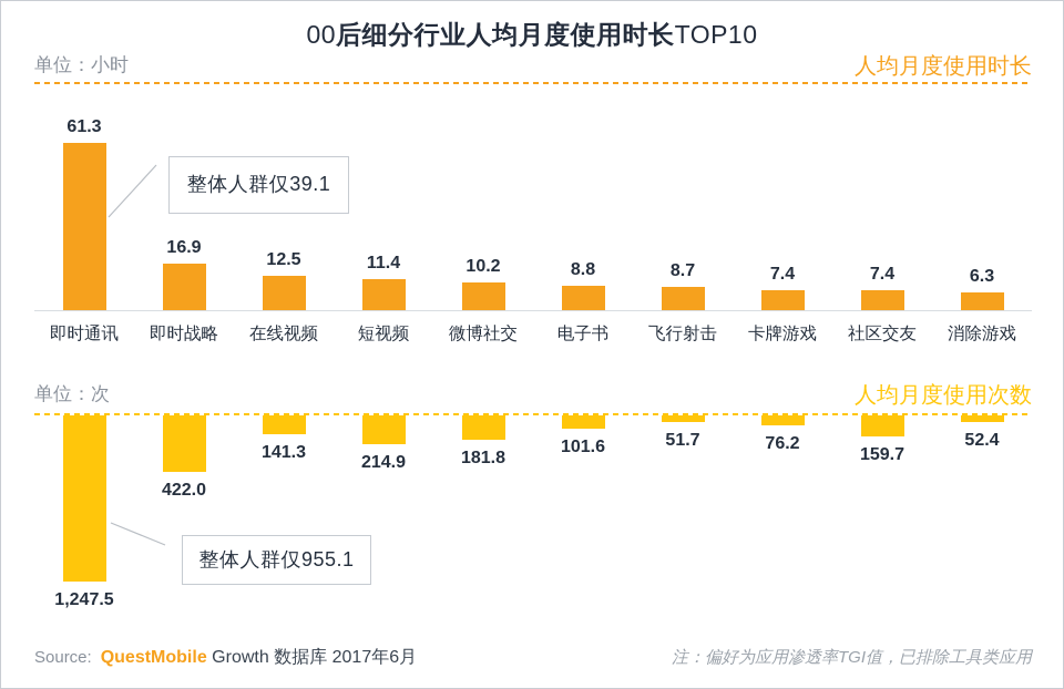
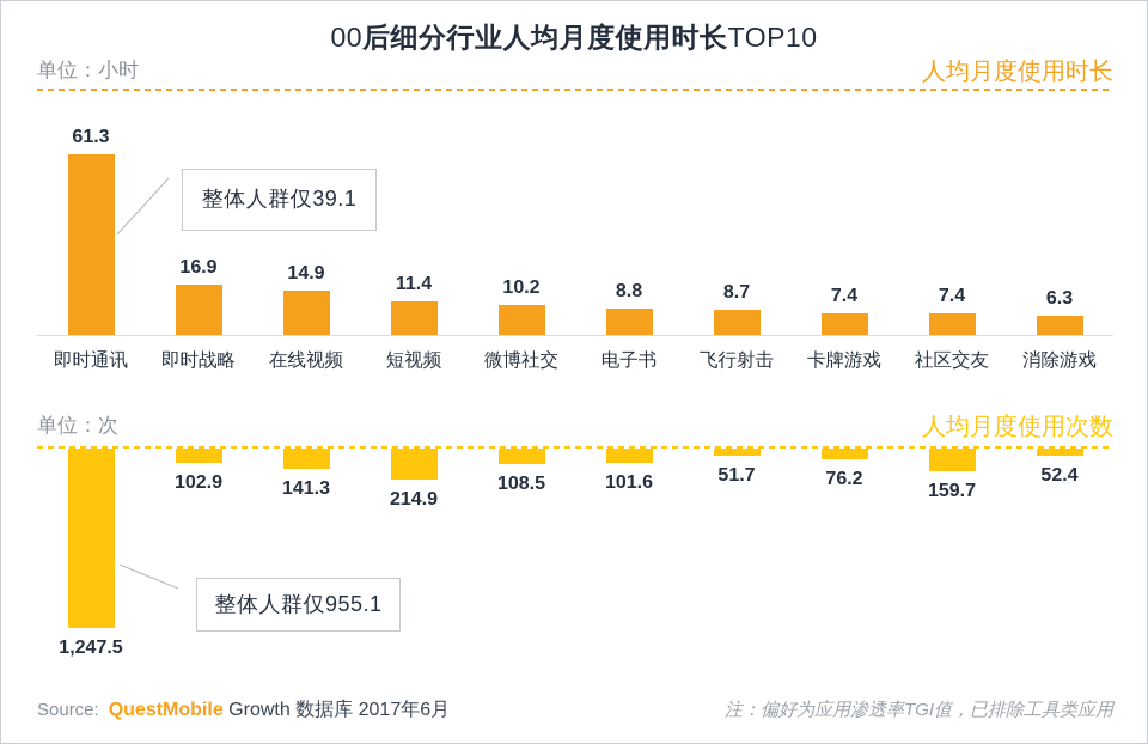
人均月度使用时长/在线视频: 12.5 -> 14.9
人均月度使用次数/即时战略: 422.0 -> 102.9
人均月度使用次数/微博社交: 181.8 -> 108.5
